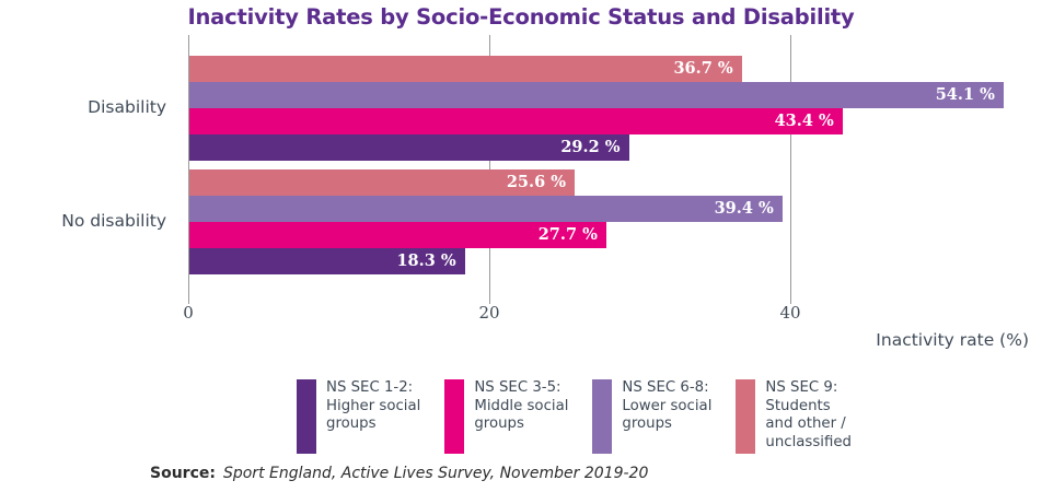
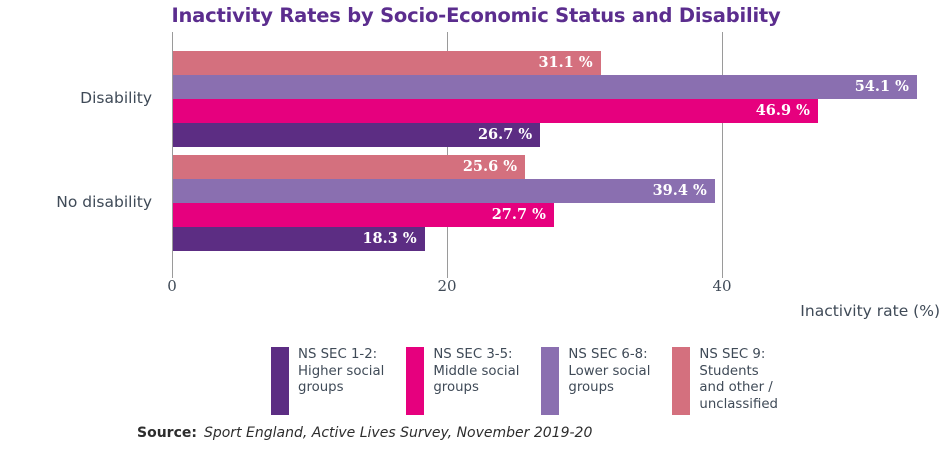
NS SEC 1-2: Higher social groups/Disability: 29.2 -> 26.7
NS SEC 3-5: Middle social groups/Disability: 43.4 -> 46.9
NS SEC 9: Students and other / unclassified/Disability: 36.7 -> 31.1
